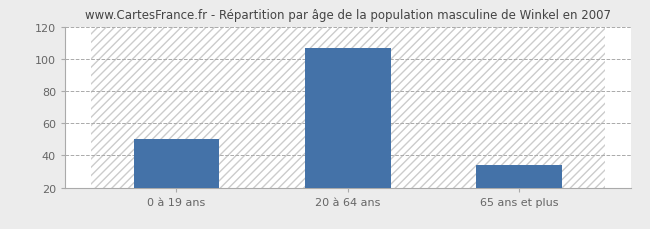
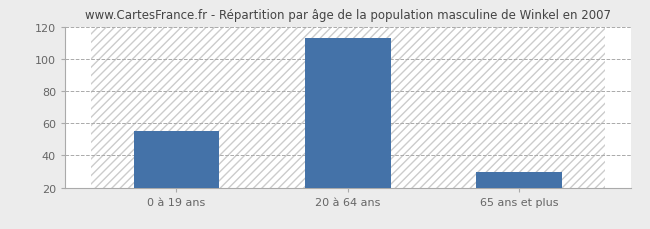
0 à 19 ans: 50 -> 55
20 à 64 ans: 107 -> 113
65 ans et plus: 34 -> 30
